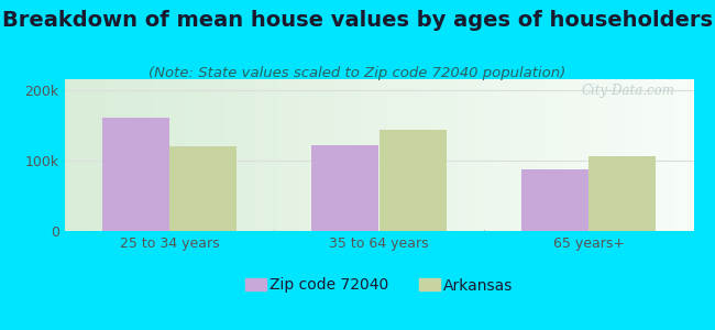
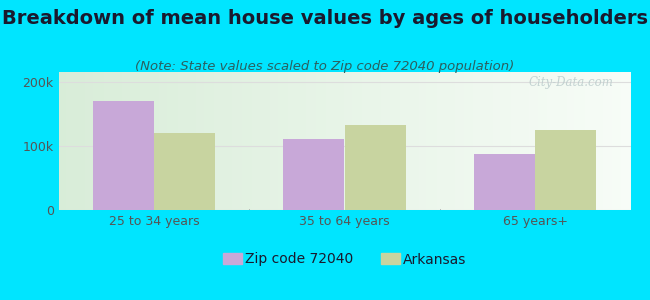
Zip code 72040/25 to 34 years: 160k -> 170k
Zip code 72040/35 to 64 years: 122k -> 110k
Arkansas/35 to 64 years: 144k -> 132k
Arkansas/65 years+: 106k -> 125k
